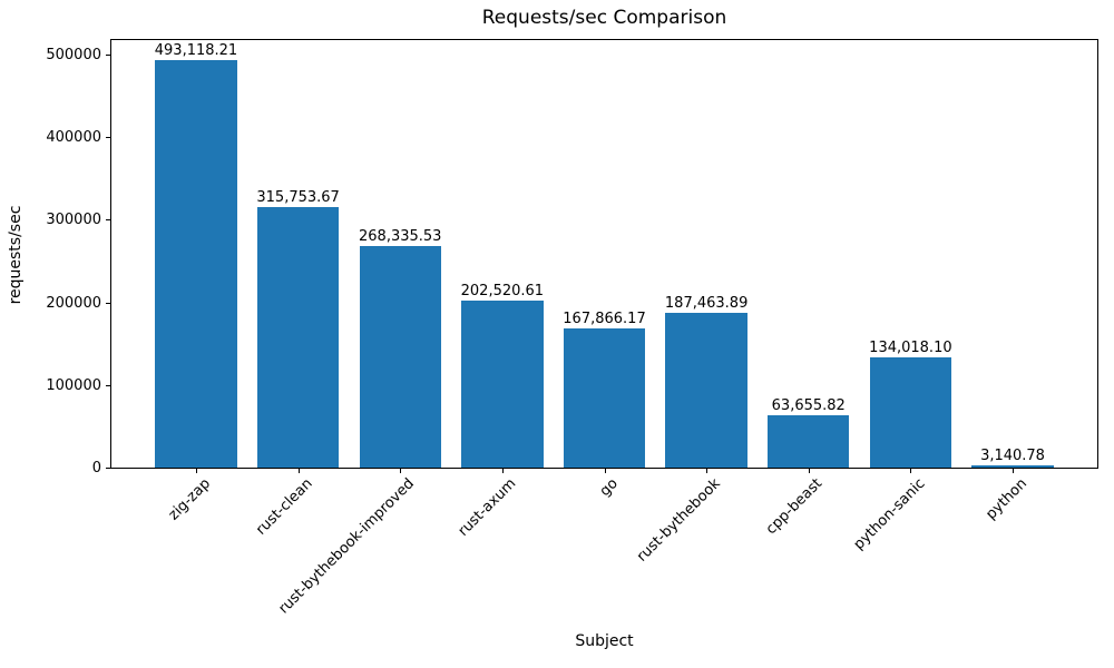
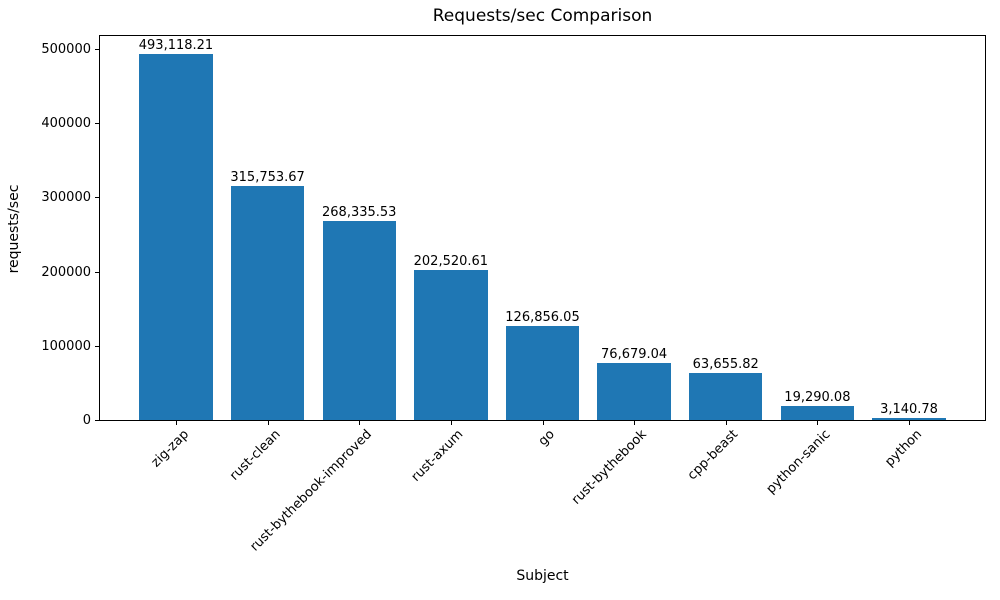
go: 167,866.17 -> 126,856.05
rust-bythebook: 187,463.89 -> 76,679.04
python-sanic: 134,018.10 -> 19,290.08
